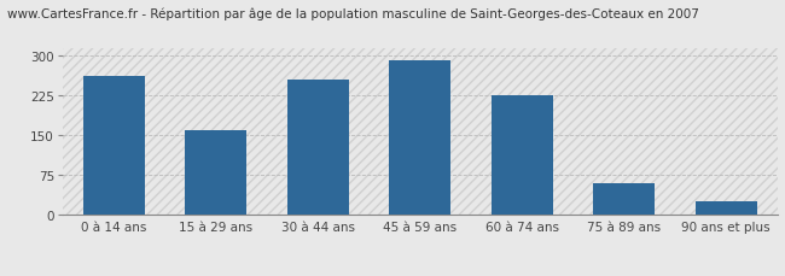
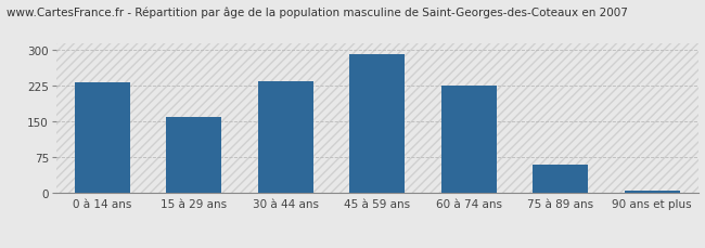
0 à 14 ans: 260 -> 231
30 à 44 ans: 255 -> 233
90 ans et plus: 25 -> 5
